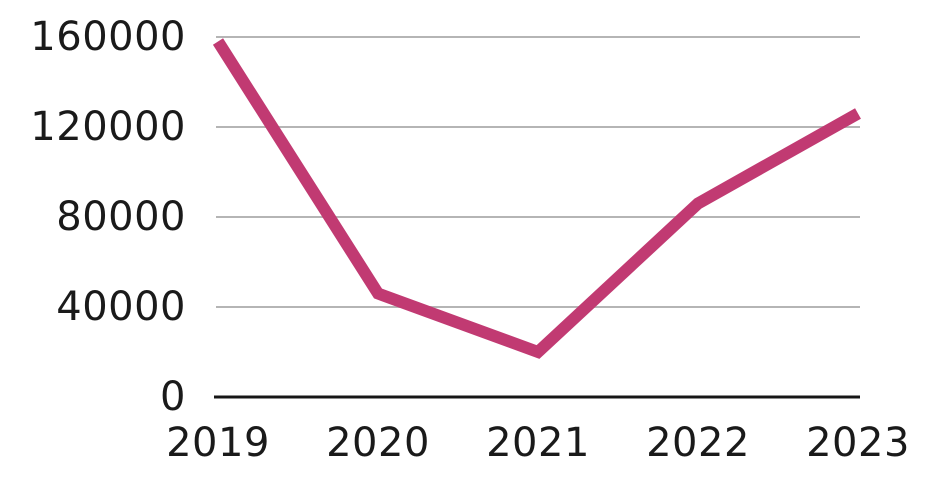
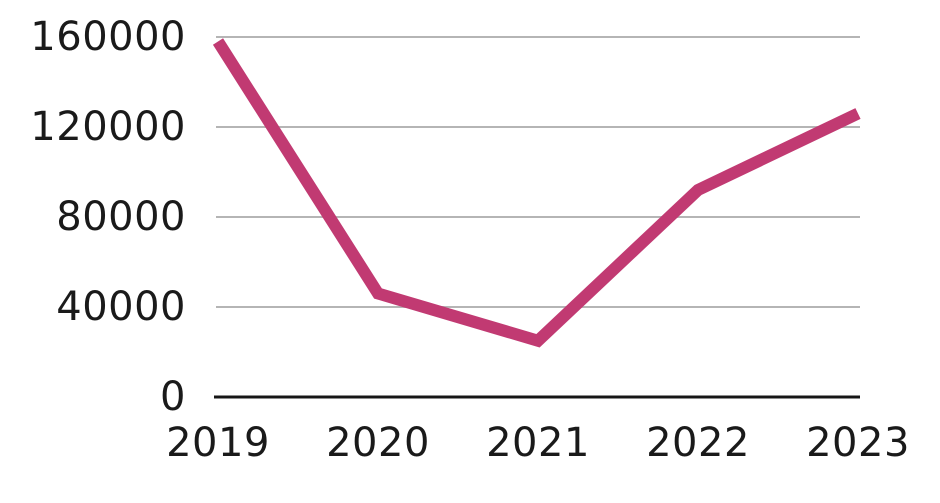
2021: 20000 -> 25000
2022: 86000 -> 92000
